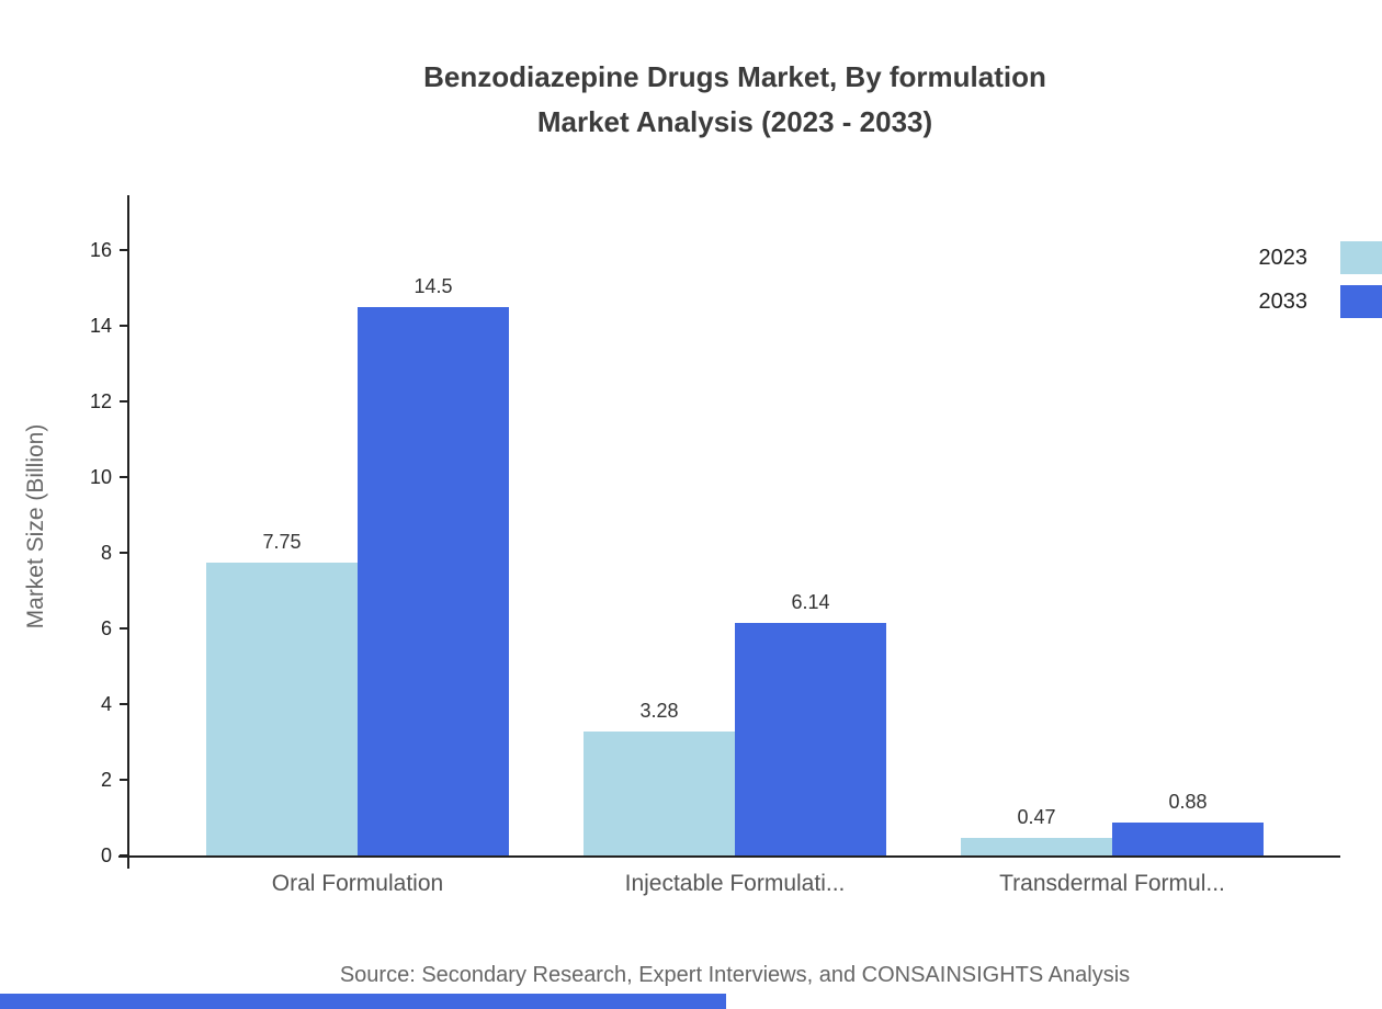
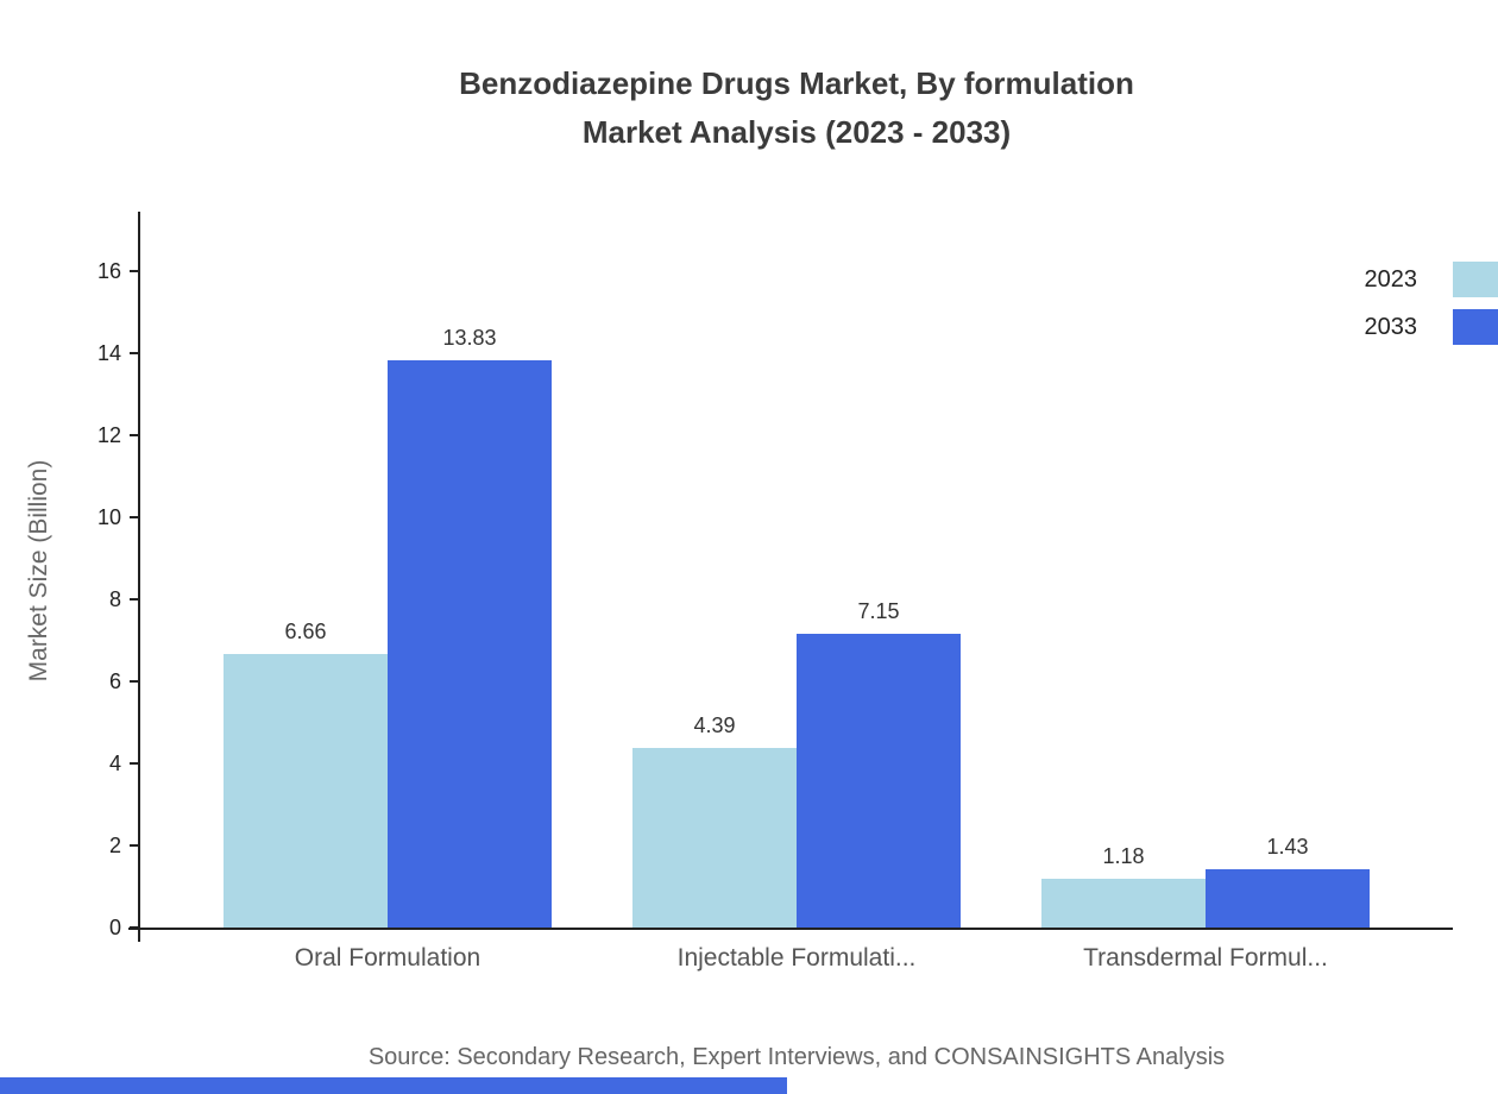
2023/Oral Formulation: 7.75 -> 6.66
2033/Oral Formulation: 14.5 -> 13.83
2023/Injectable Formulati...: 3.28 -> 4.39
2033/Injectable Formulati...: 6.14 -> 7.15
2023/Transdermal Formul...: 0.47 -> 1.18
2033/Transdermal Formul...: 0.88 -> 1.43
